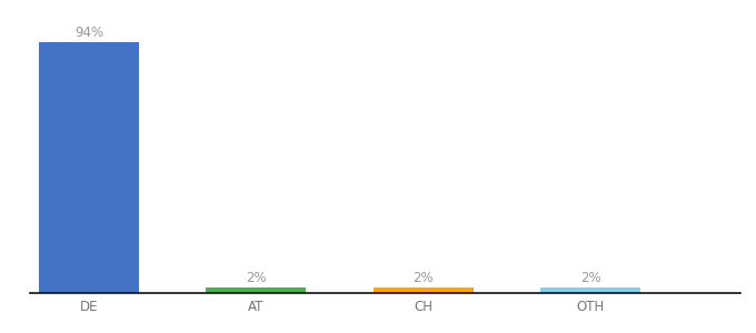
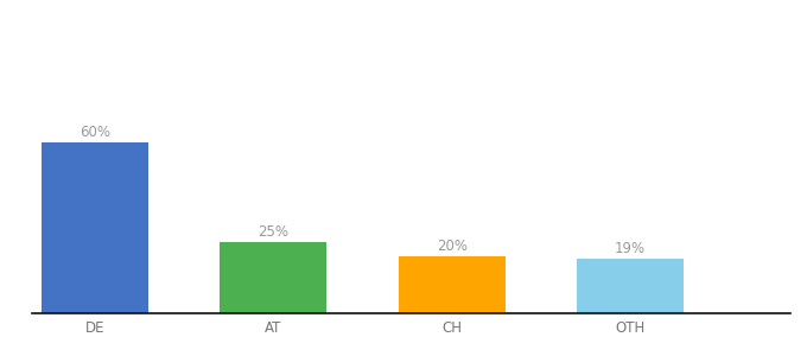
DE: 94% -> 60%
AT: 2% -> 25%
CH: 2% -> 20%
OTH: 2% -> 19%
